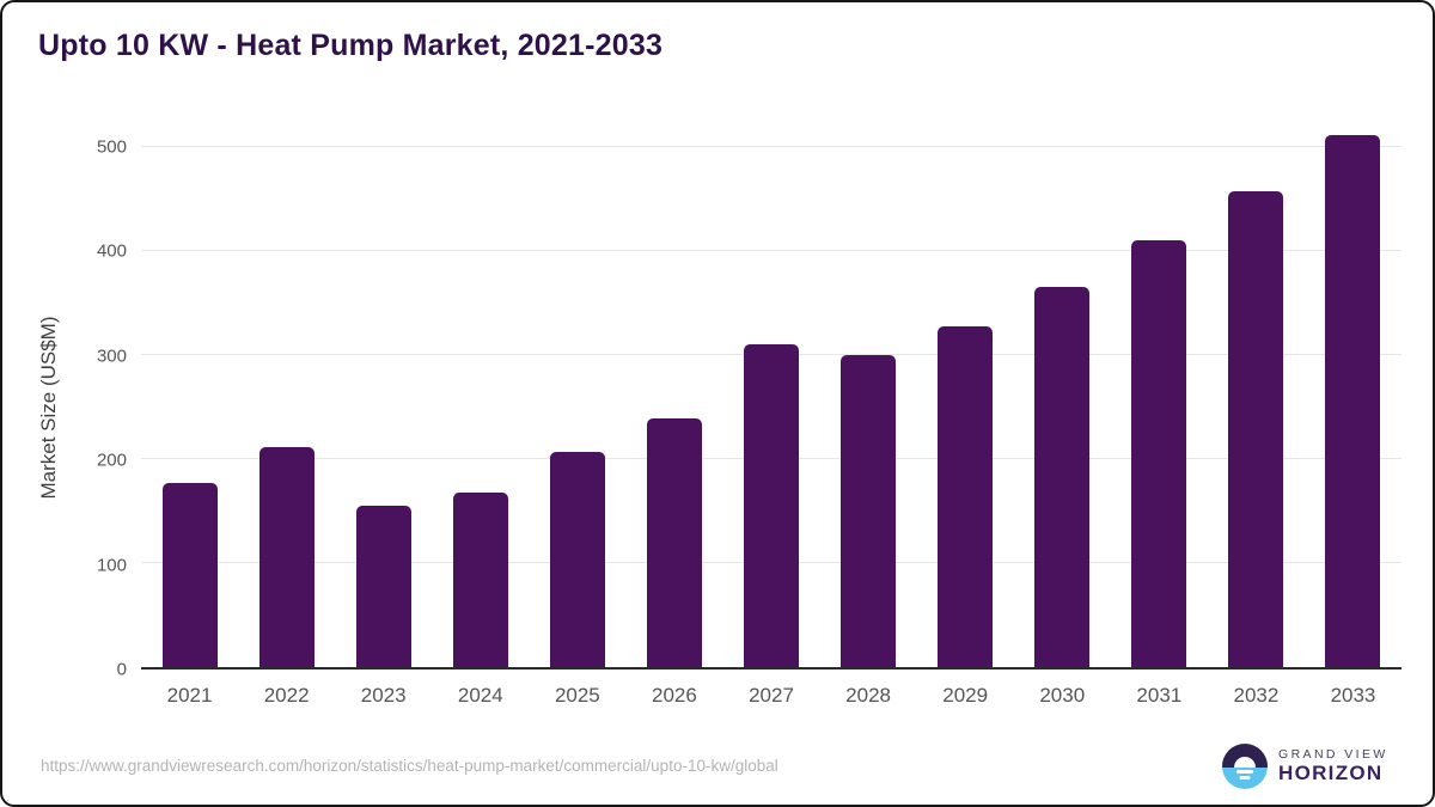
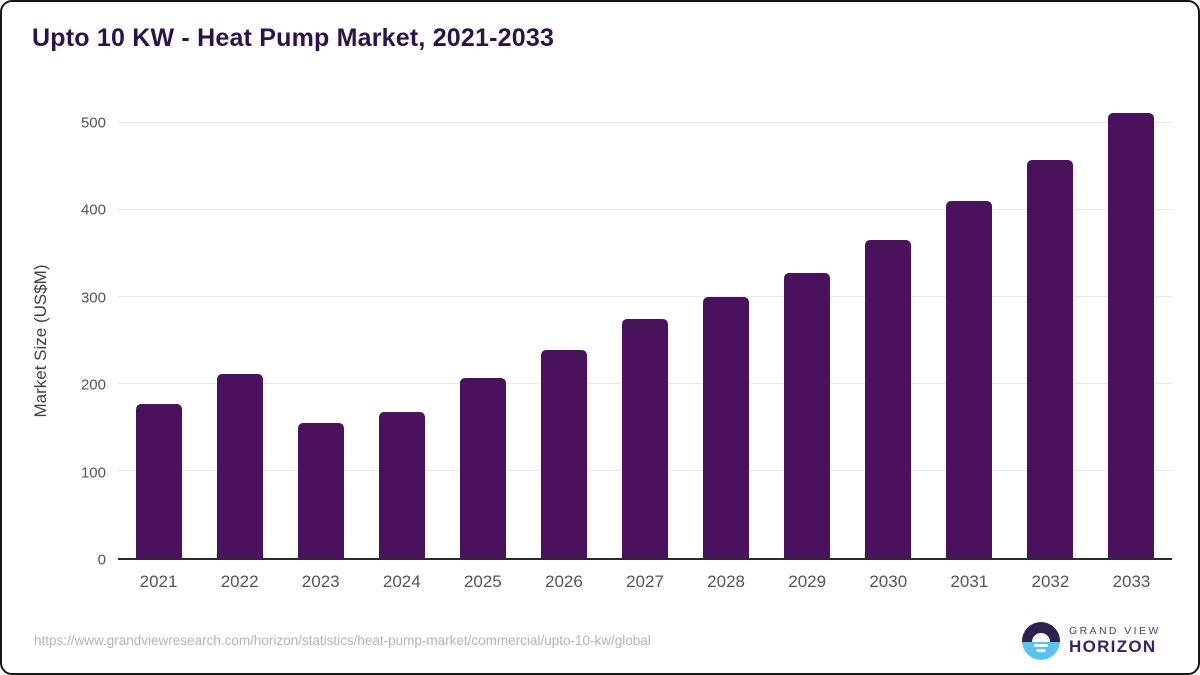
2027: 310 -> 280
